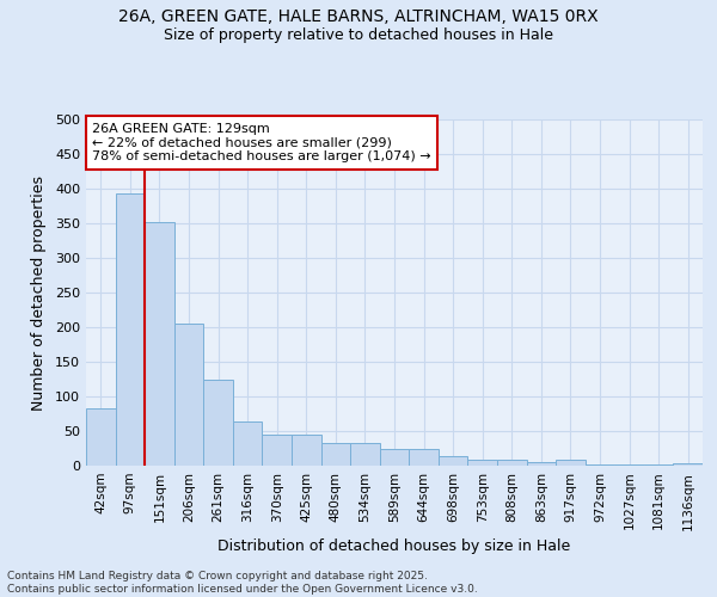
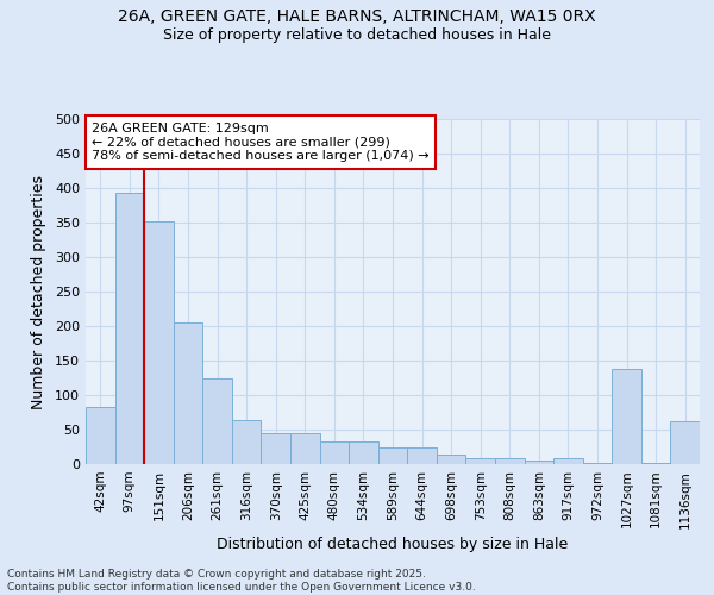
1027sqm: 2 -> 138
1136sqm: 4 -> 62
